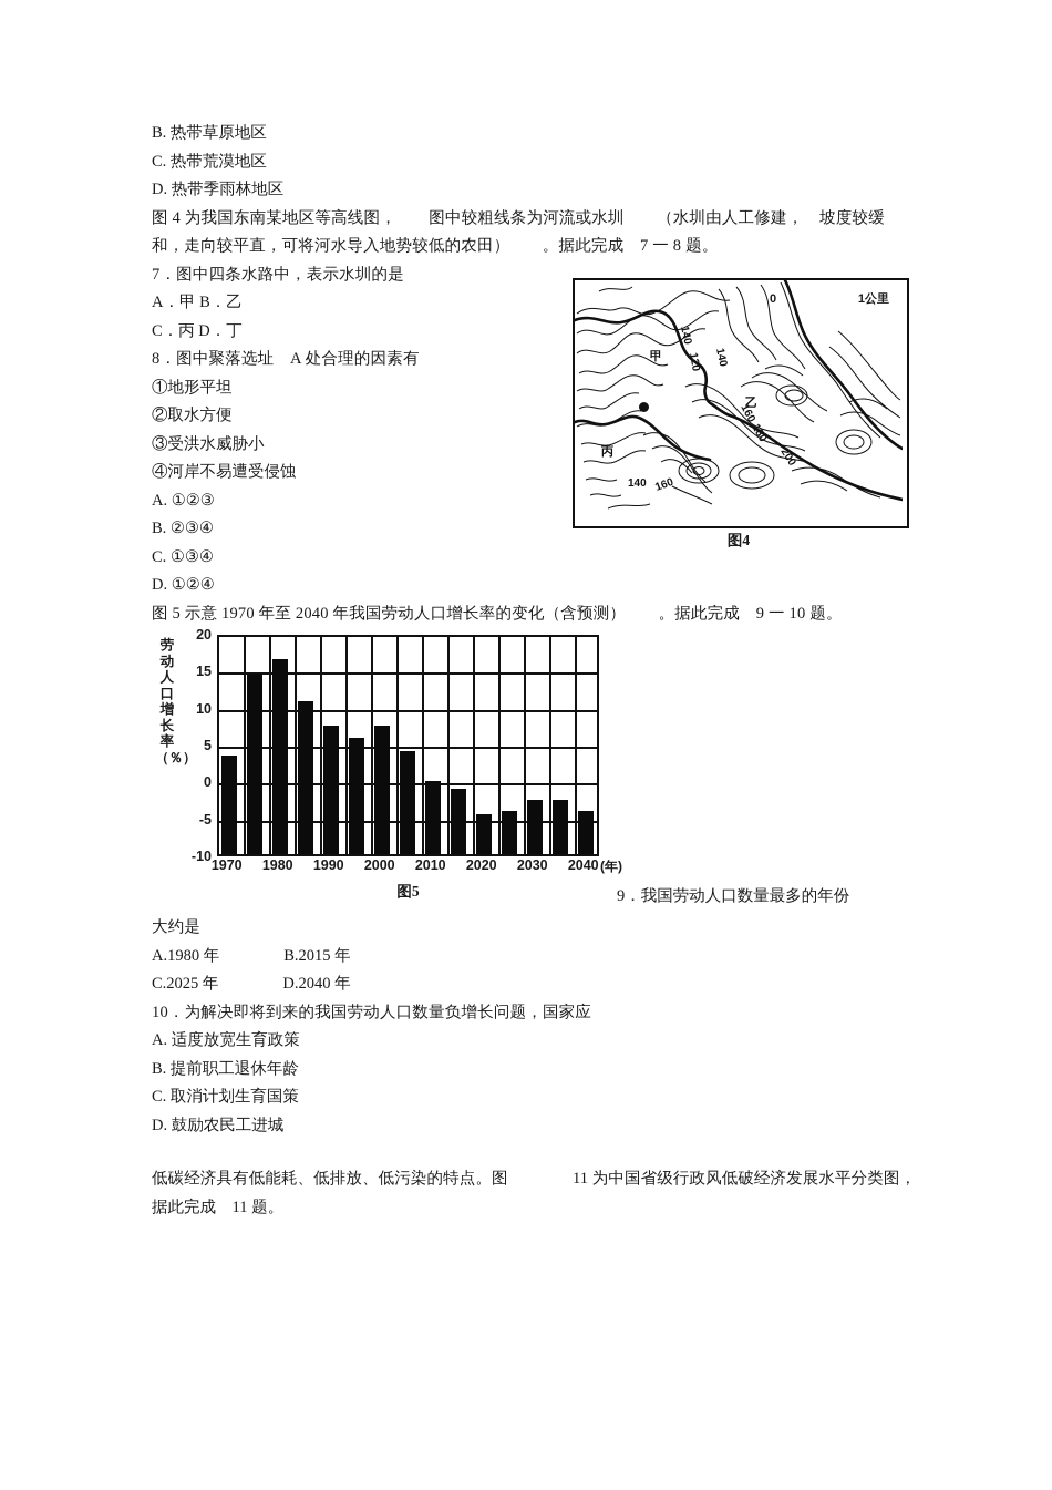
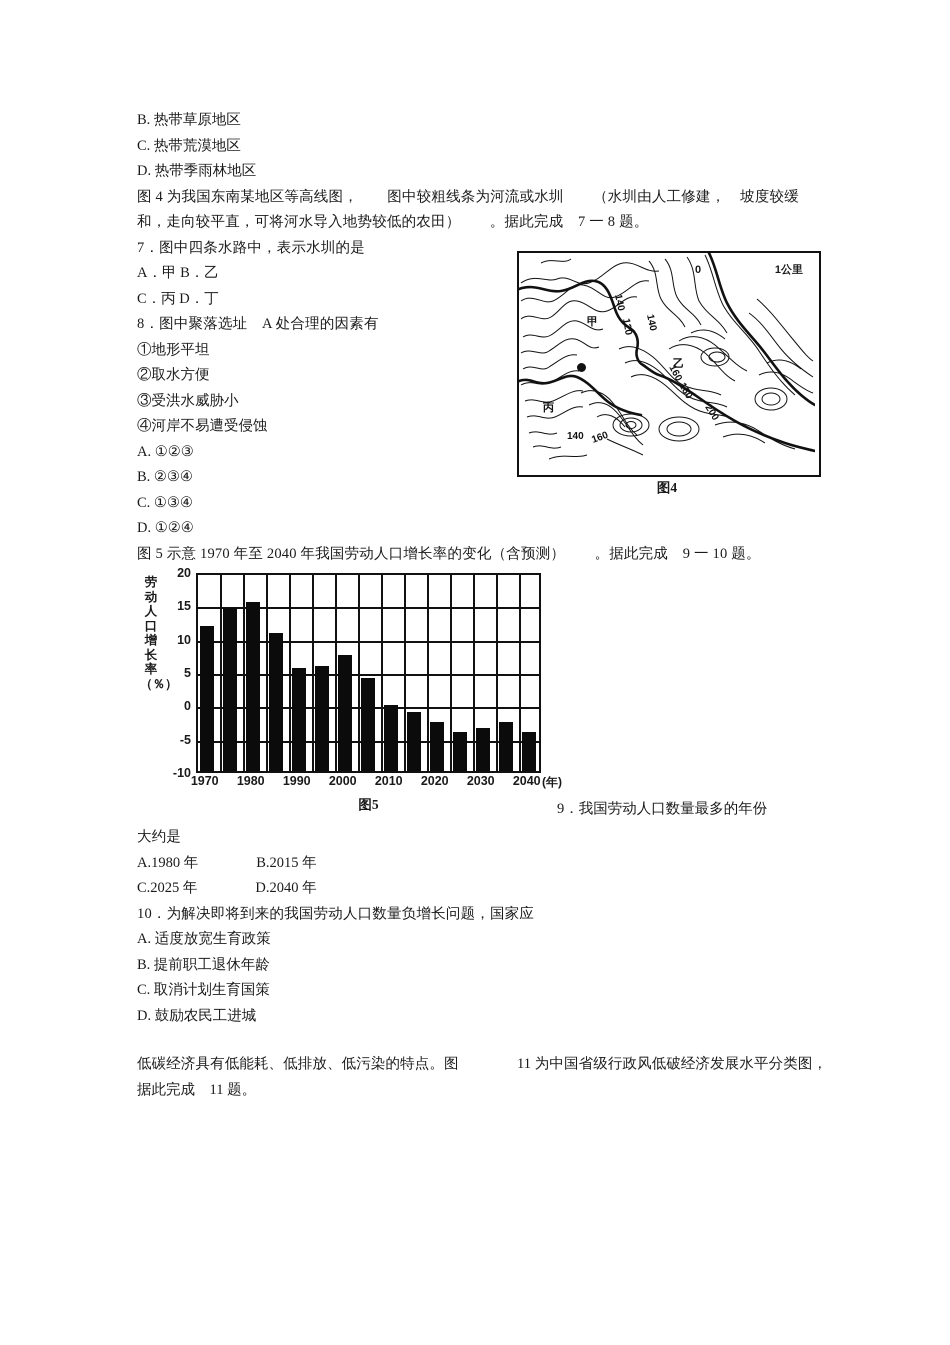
1970: 4 -> 12
1980: 17 -> 16
1990: 8 -> 6
2020: -4 -> -2
2030: -2 -> -3
